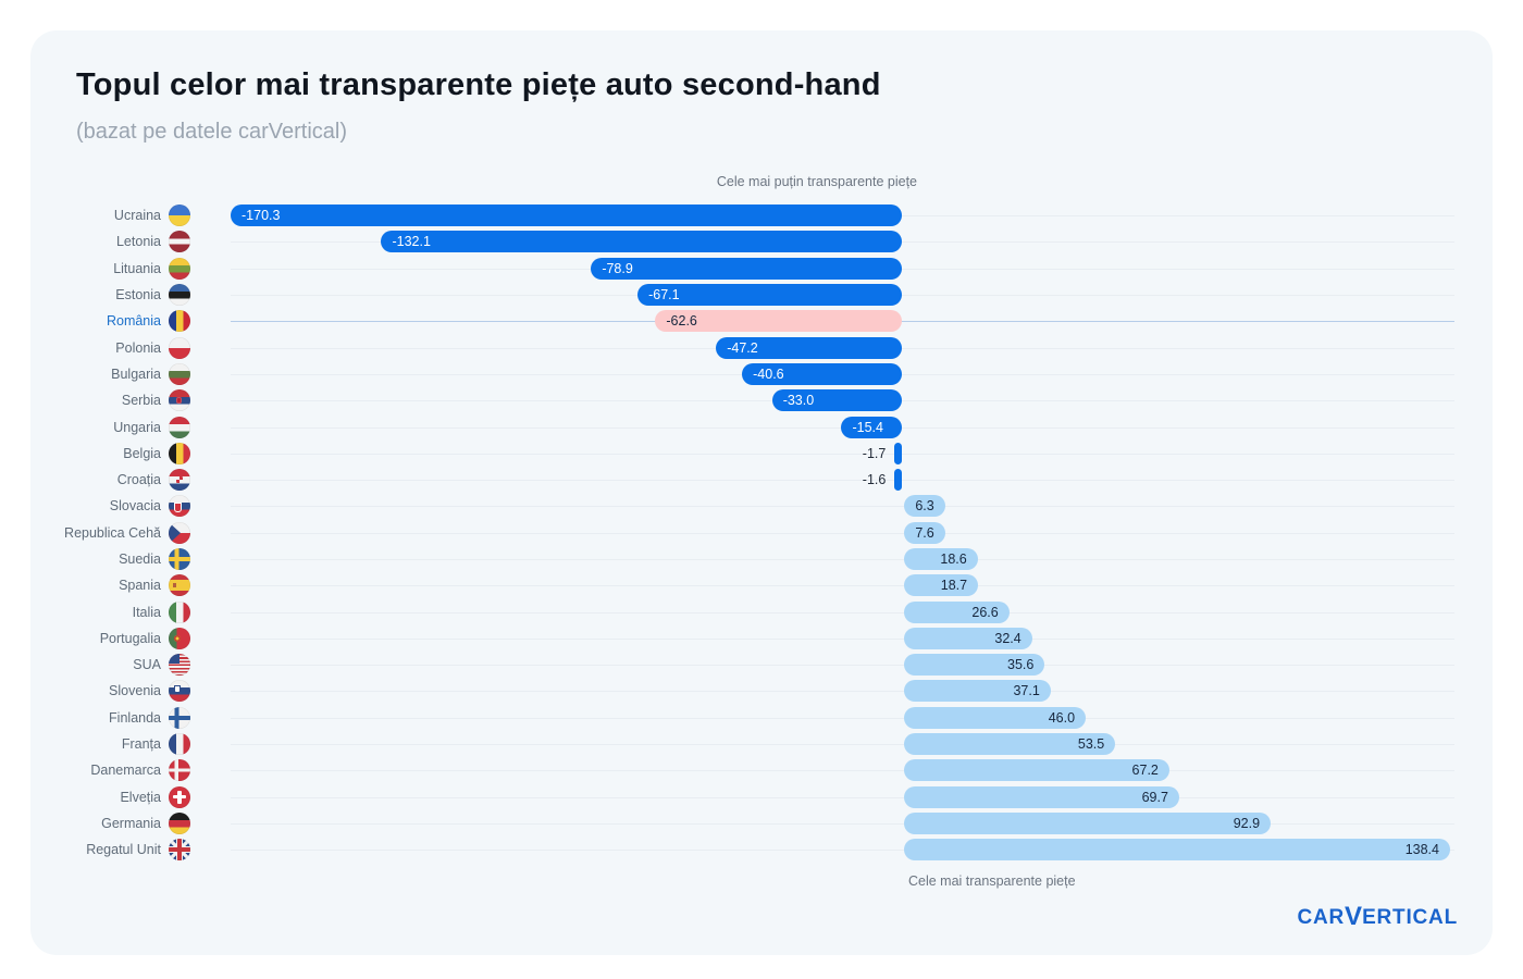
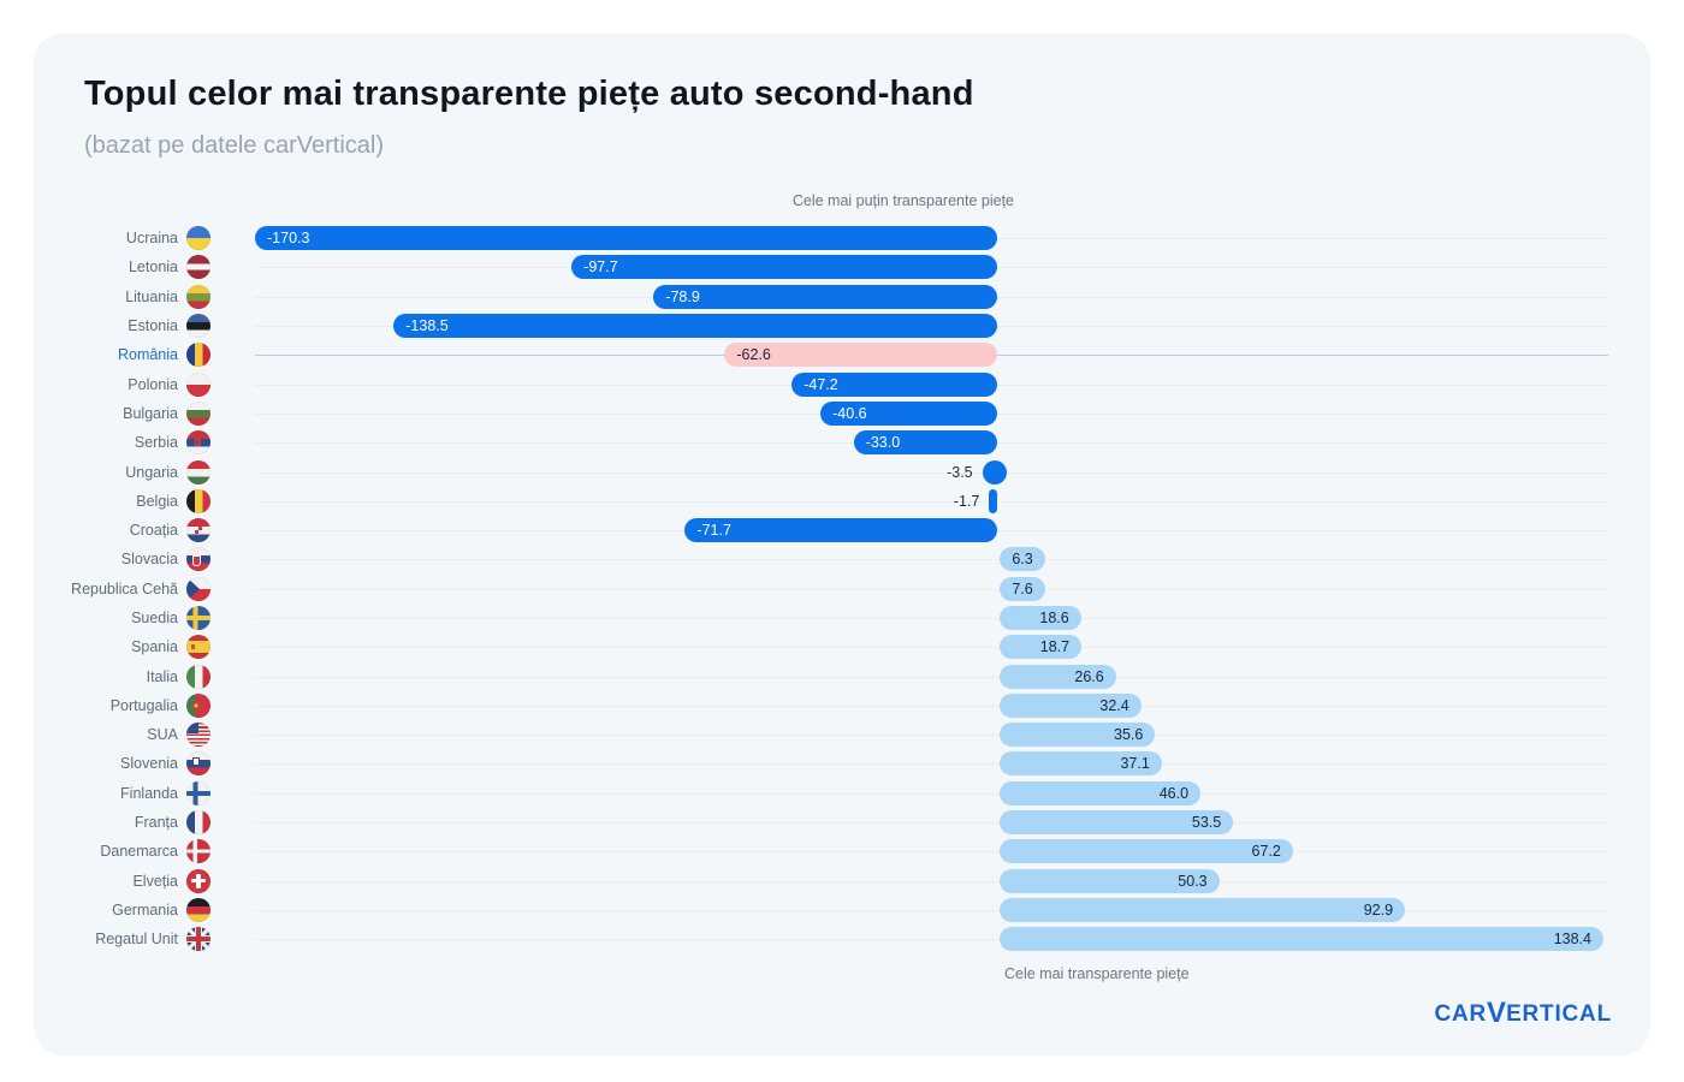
Letonia: -132.1 -> -97.7
Estonia: -67.1 -> -138.5
Ungaria: -15.4 -> -3.5
Croația: -1.6 -> -71.7
Elveția: 69.7 -> 50.3
